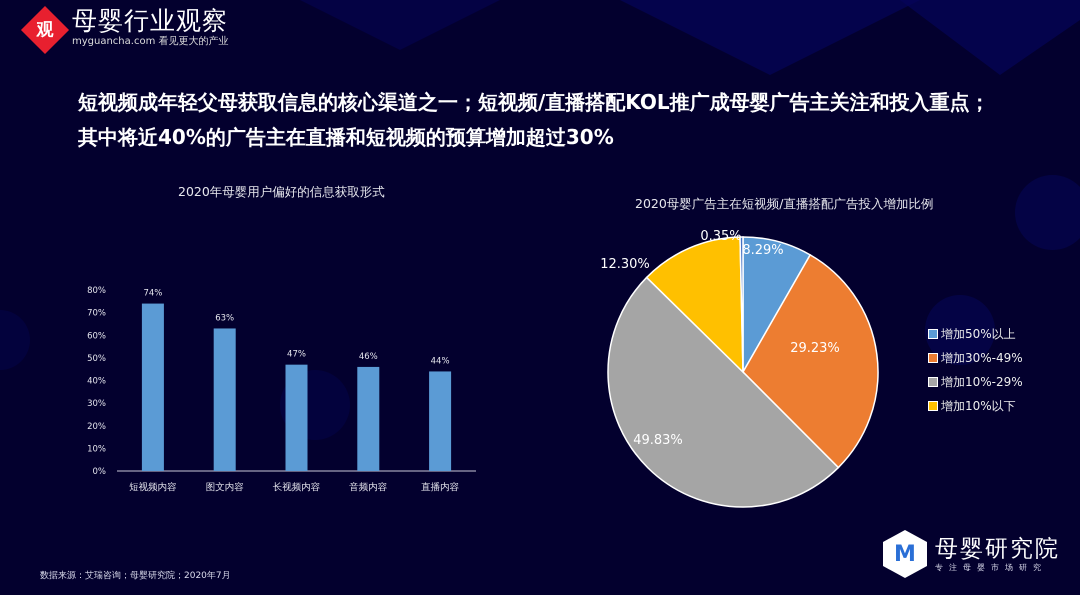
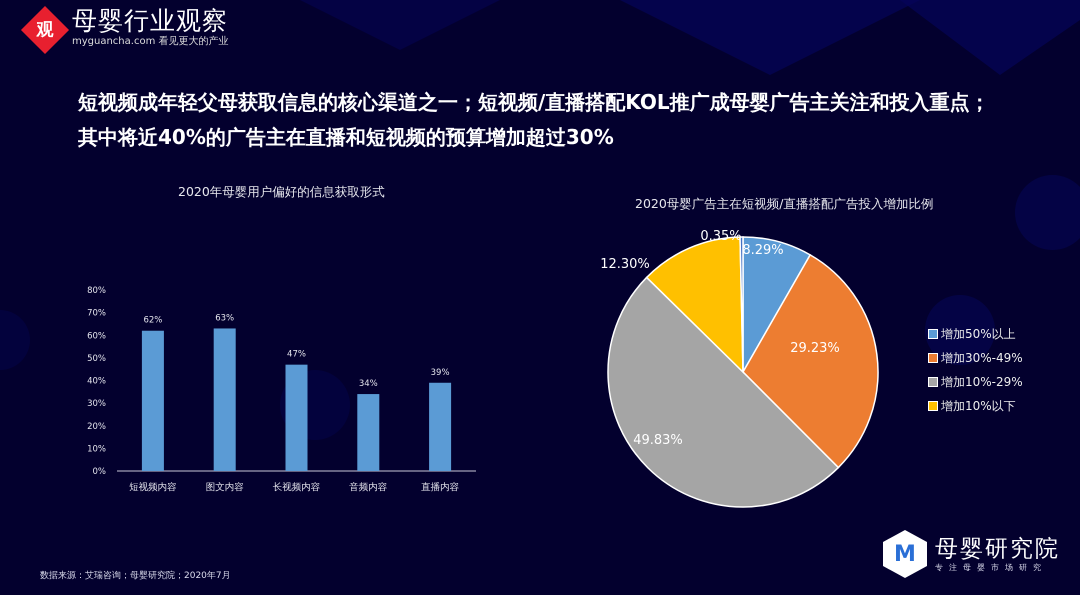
2020年母婴用户偏好的信息获取形式/短视频内容: 74% -> 62%
2020年母婴用户偏好的信息获取形式/音频内容: 46% -> 34%
2020年母婴用户偏好的信息获取形式/直播内容: 44% -> 39%
